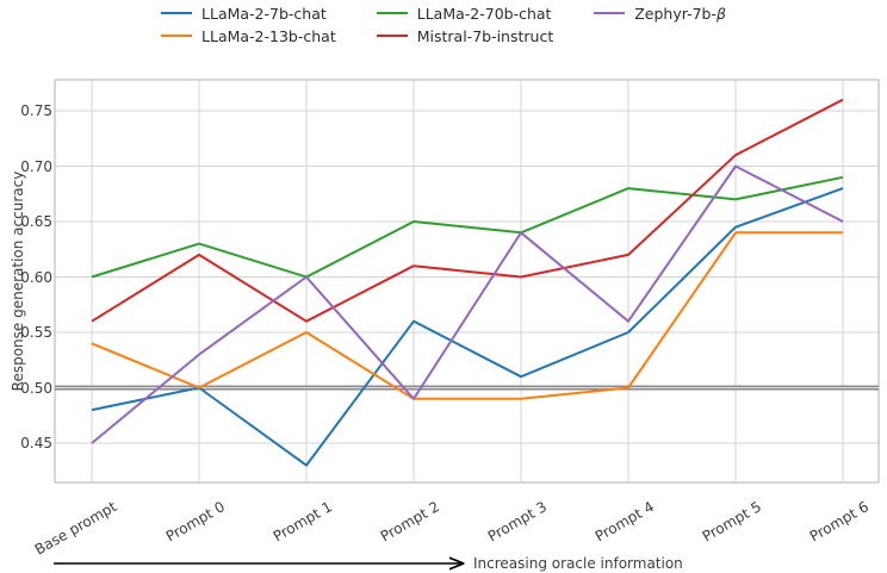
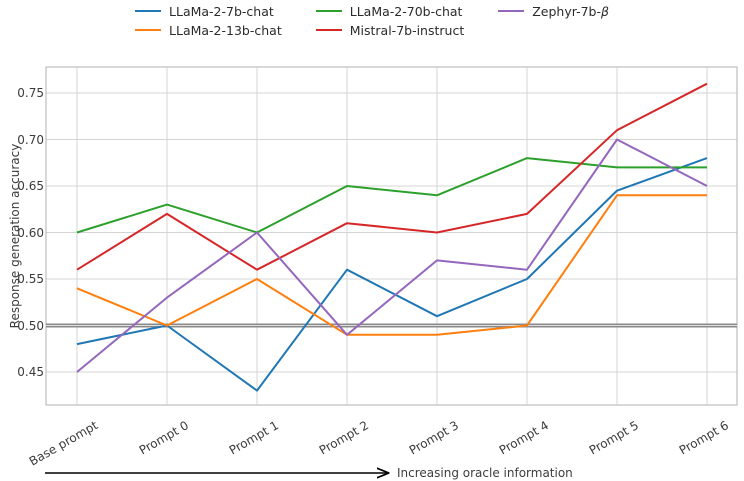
Zephyr-7b-β/Prompt 3: 0.64 -> 0.57
LLaMa-2-70b-chat/Prompt 6: 0.69 -> 0.67
